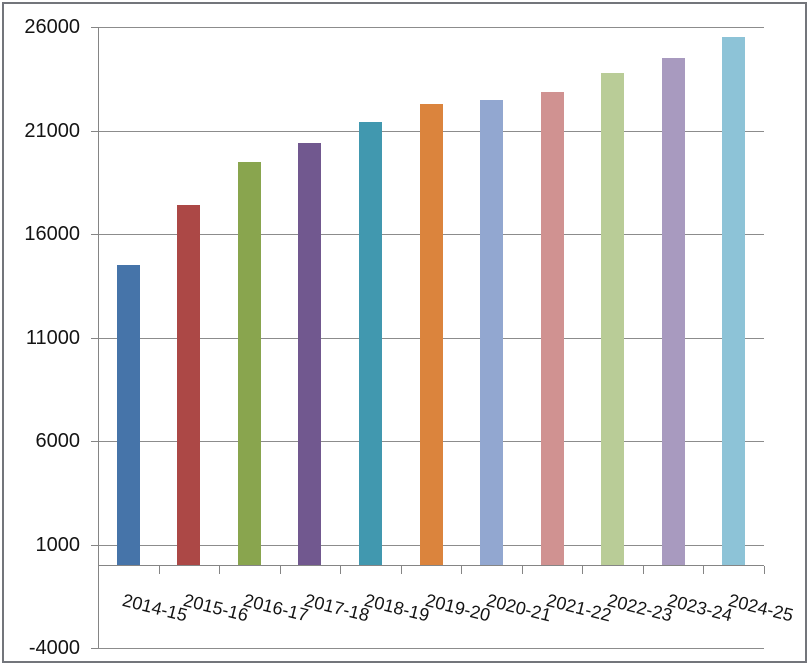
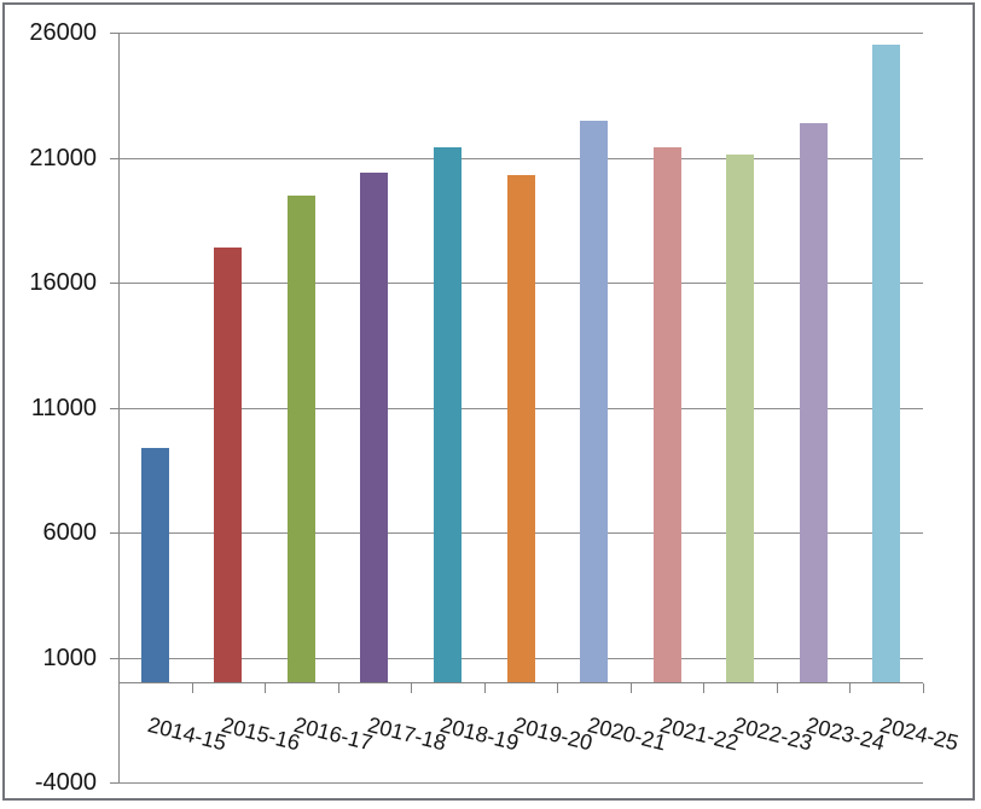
2014-15: 14500 -> 9400
2019-20: 22300 -> 20300
2021-22: 22800 -> 21400
2022-23: 23800 -> 21100
2023-24: 24500 -> 22400
